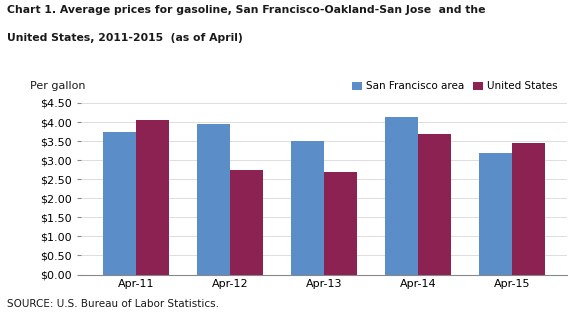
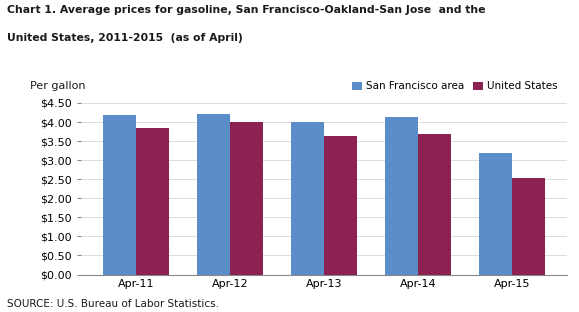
San Francisco area/Apr-11: $3.75 -> $4.18
United States/Apr-11: $4.05 -> $3.84
San Francisco area/Apr-12: $3.95 -> $4.22
United States/Apr-12: $2.75 -> $3.99
San Francisco area/Apr-13: $3.50 -> $4.00
United States/Apr-13: $2.70 -> $3.63
United States/Apr-15: $3.45 -> $2.54
